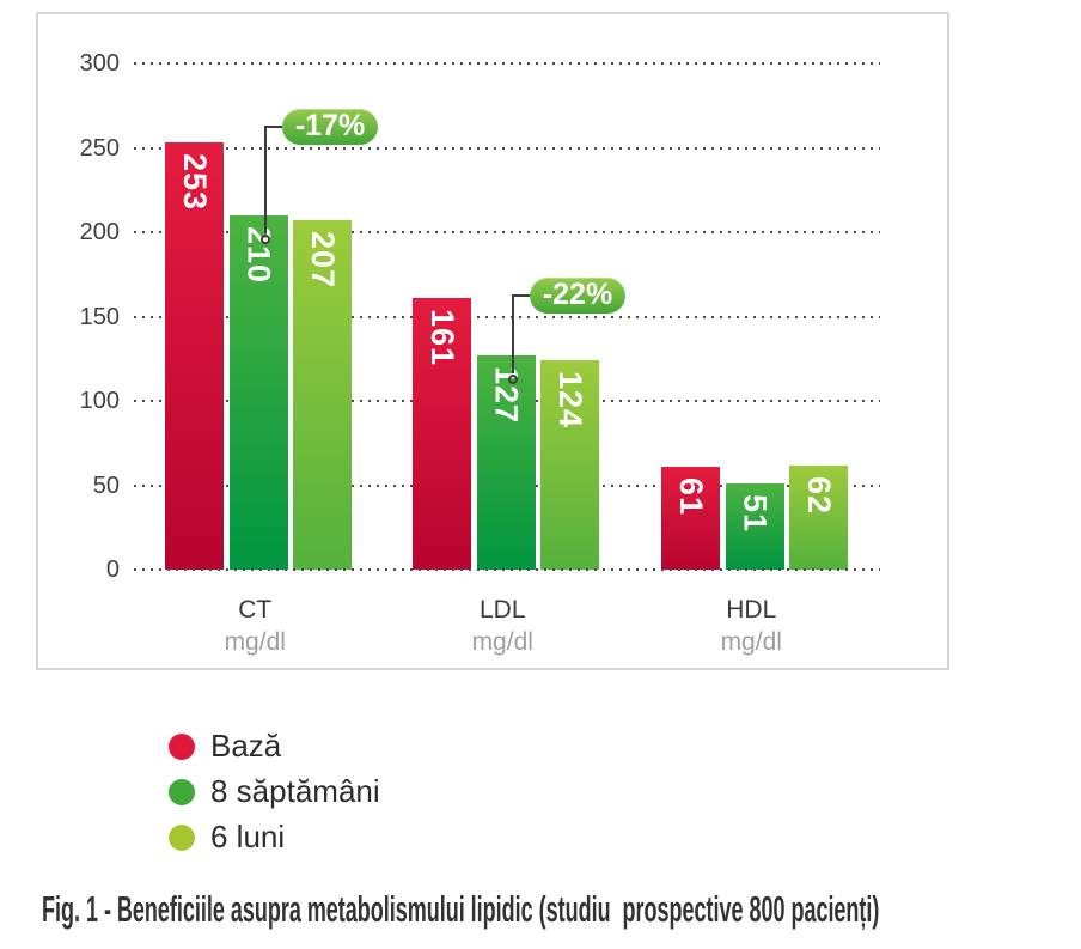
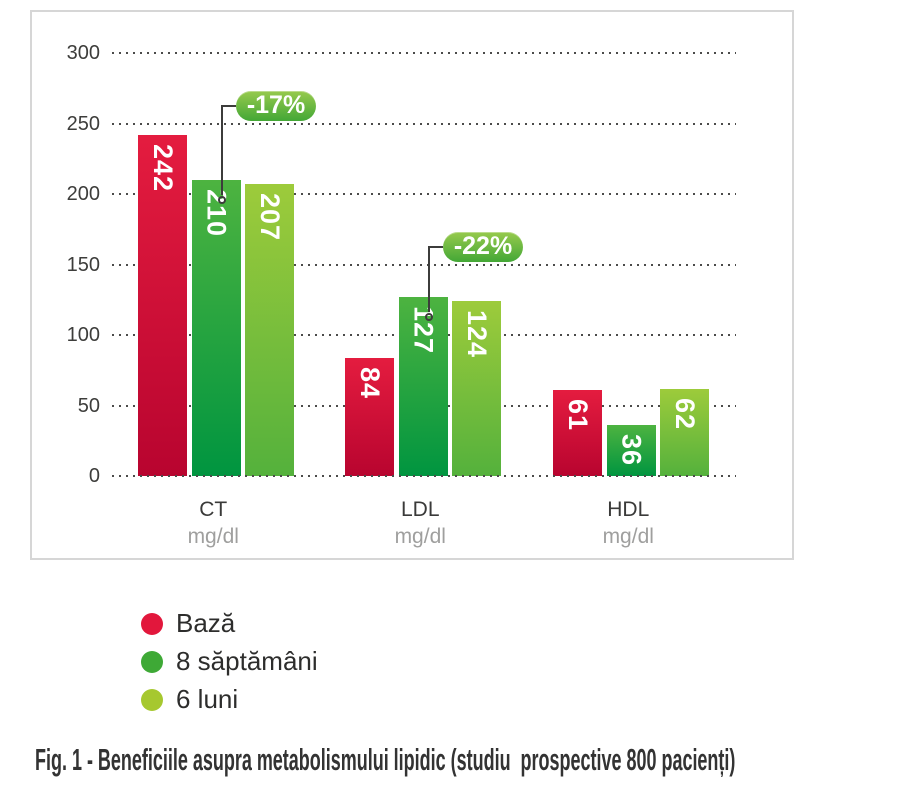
Bază/CT: 253 -> 242
Bază/LDL: 161 -> 84
8 săptămâni/HDL: 51 -> 36
